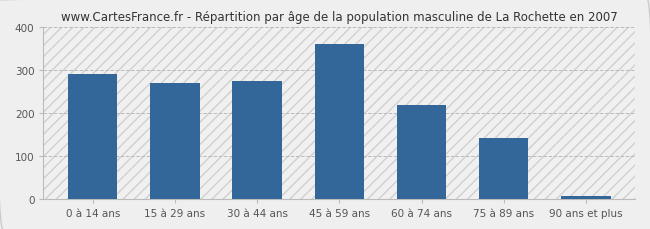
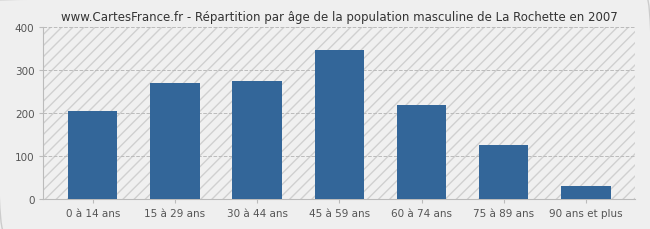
0 à 14 ans: 290 -> 205
45 à 59 ans: 360 -> 345
75 à 89 ans: 142 -> 125
90 ans et plus: 8 -> 30
